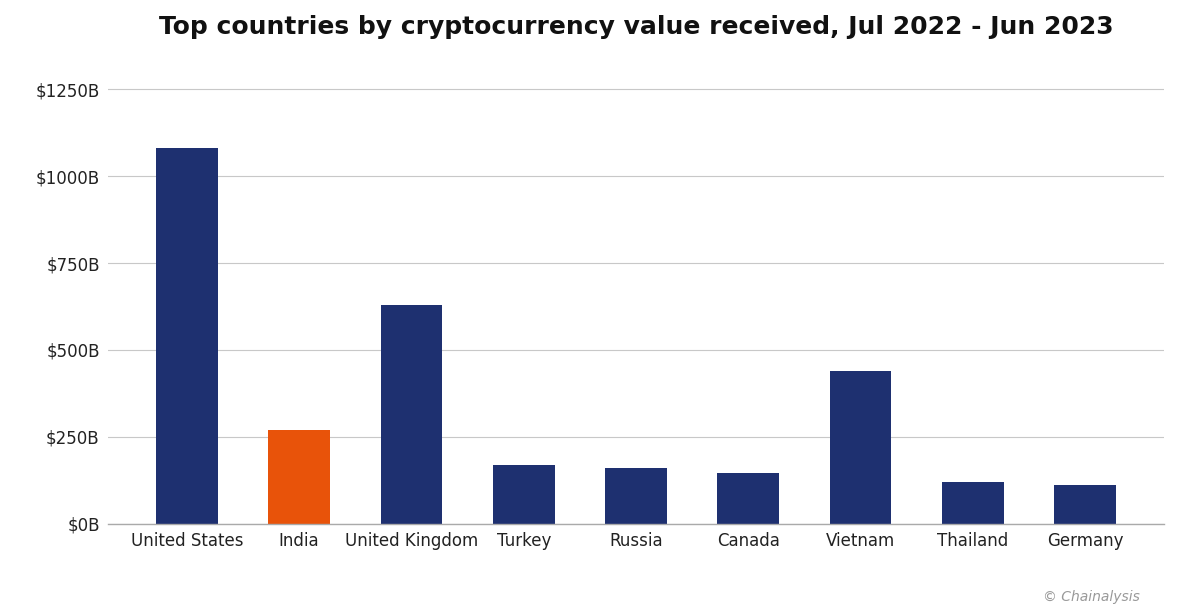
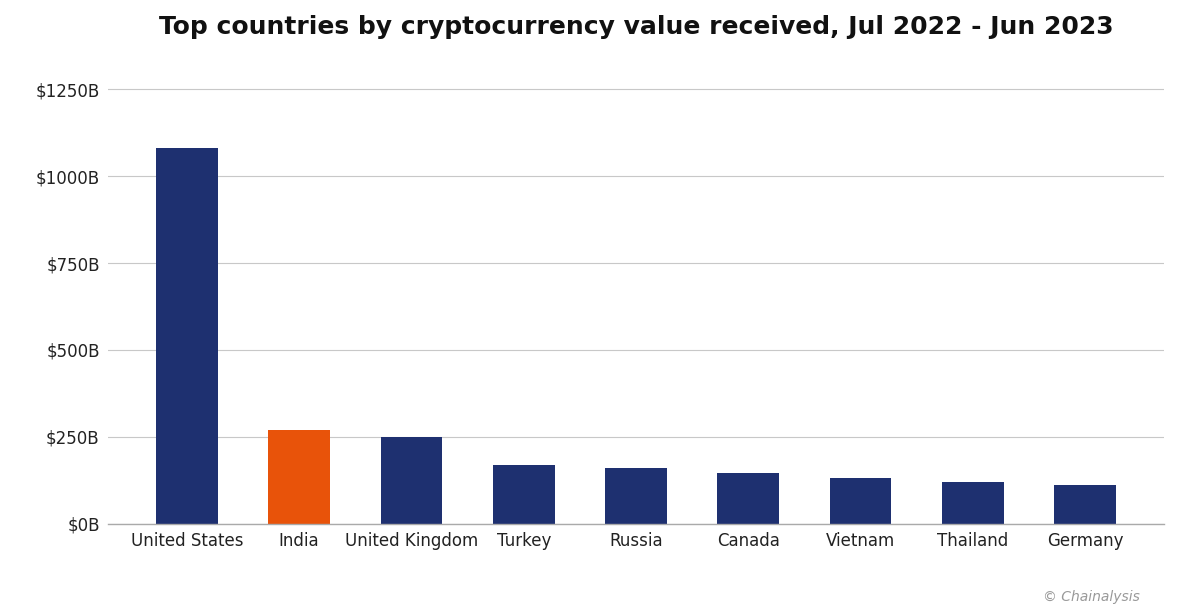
United Kingdom: $630B -> $250B
Vietnam: $440B -> $130B
